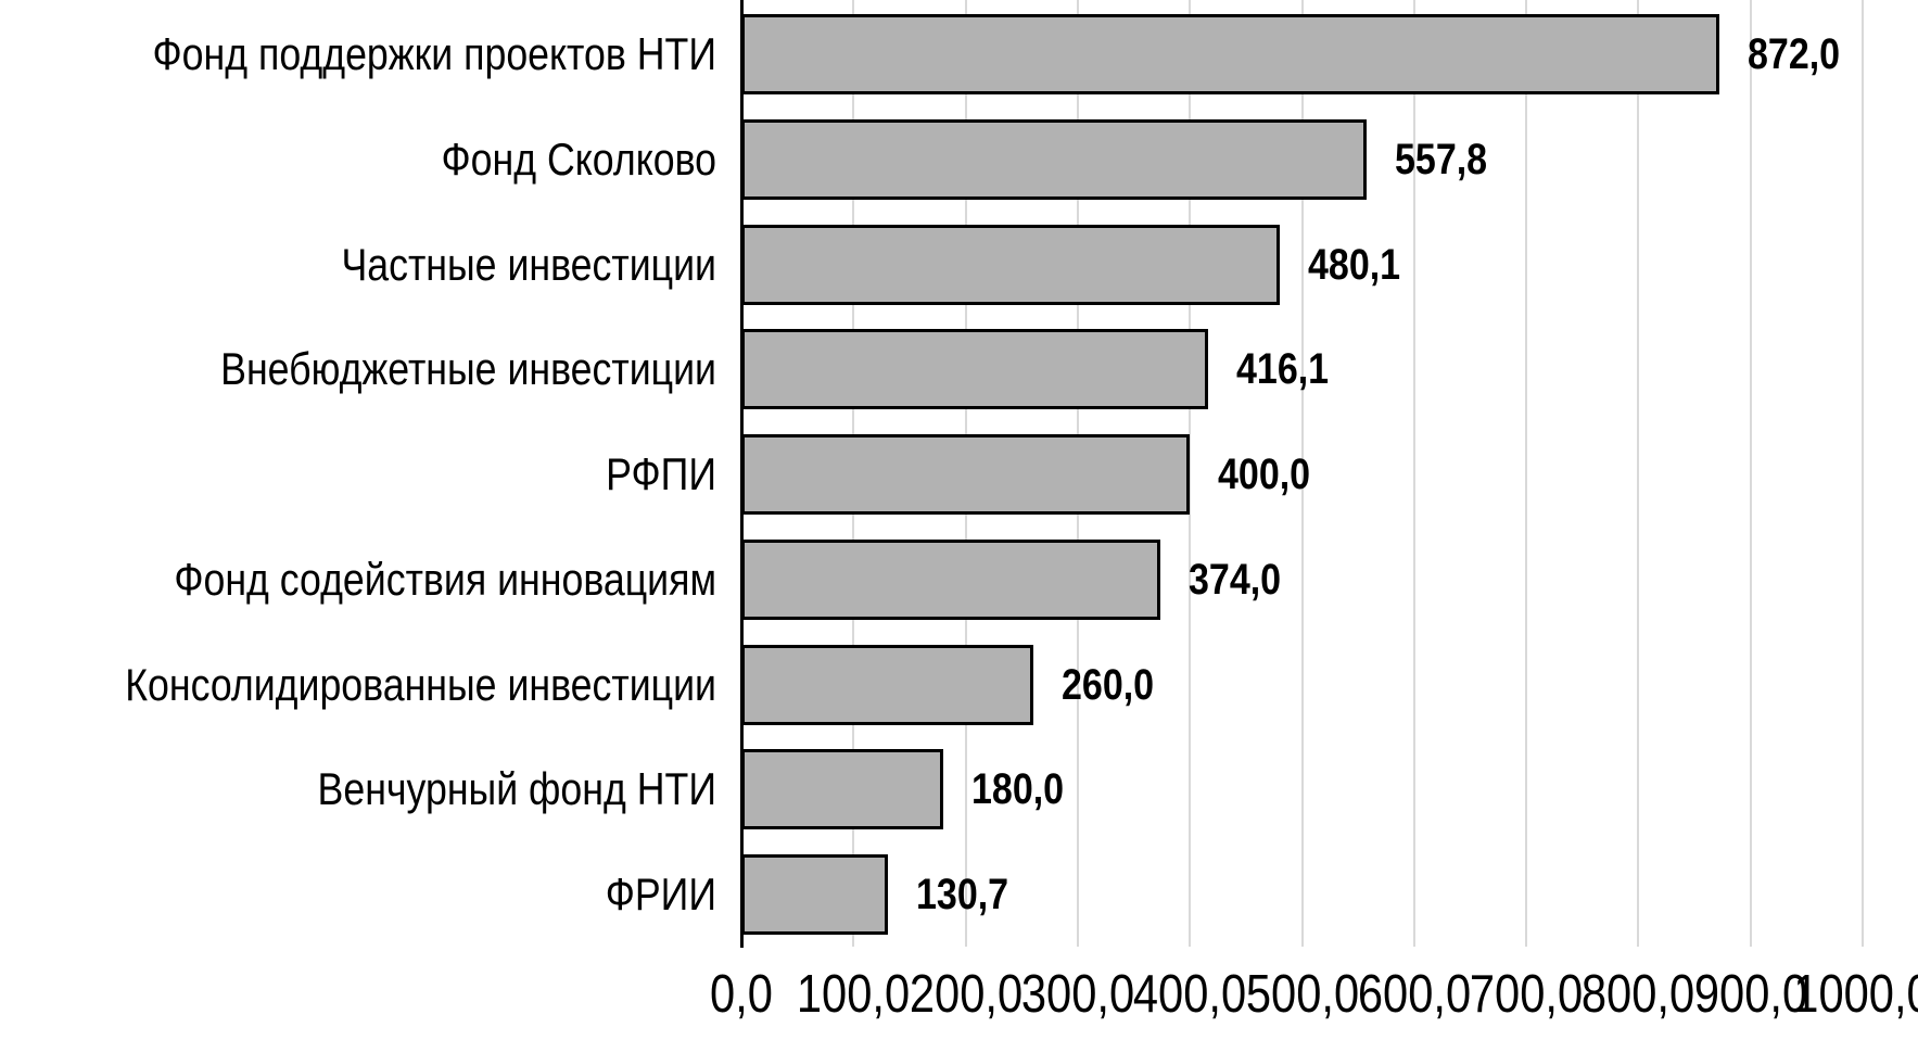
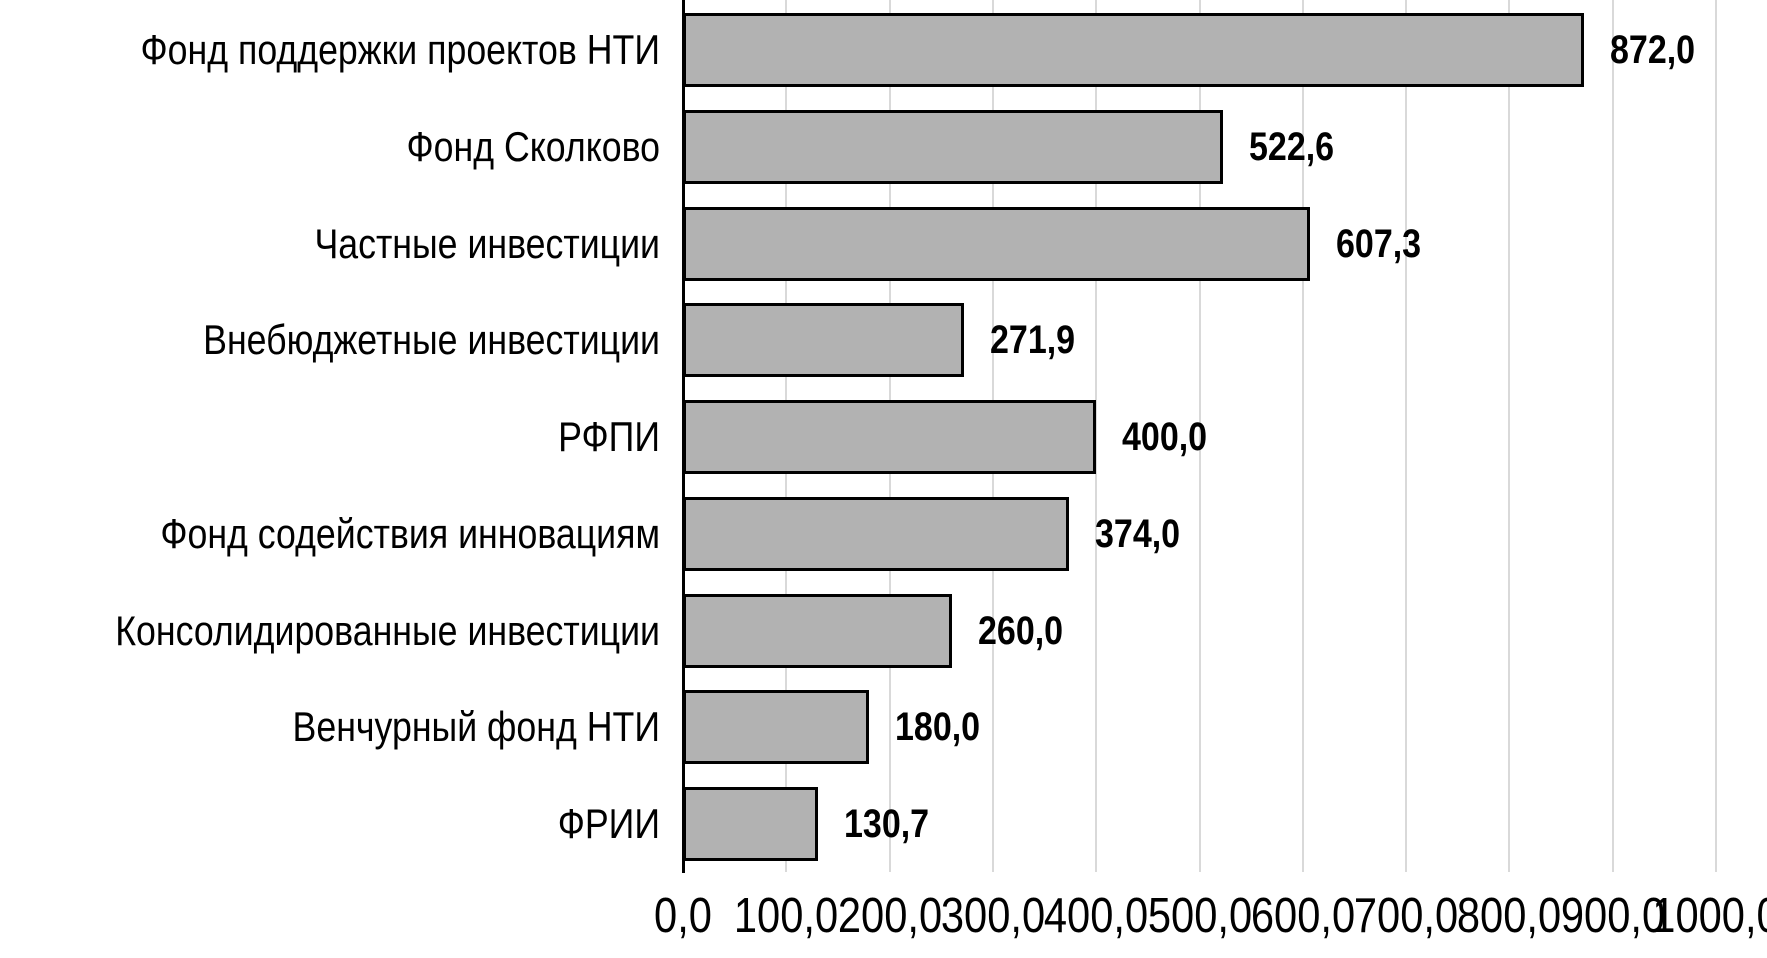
Фонд Сколково: 557,8 -> 522,6
Частные инвестиции: 480,1 -> 607,3
Внебюджетные инвестиции: 416,1 -> 271,9
